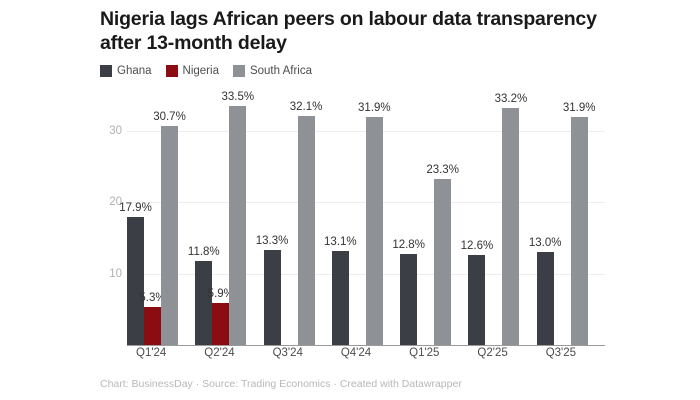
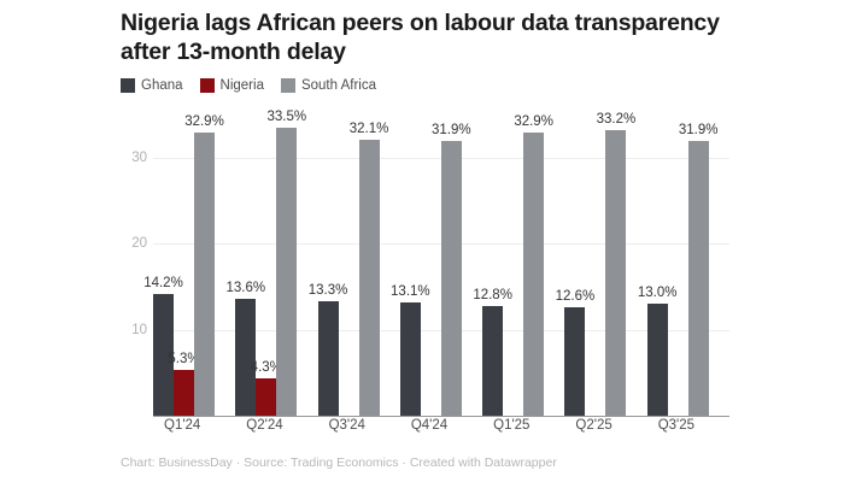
Ghana/Q1'24: 17.9% -> 14.2%
South Africa/Q1'24: 30.7% -> 32.9%
Ghana/Q2'24: 11.8% -> 13.6%
Nigeria/Q2'24: 5.9% -> 4.3%
South Africa/Q1'25: 23.3% -> 32.9%
